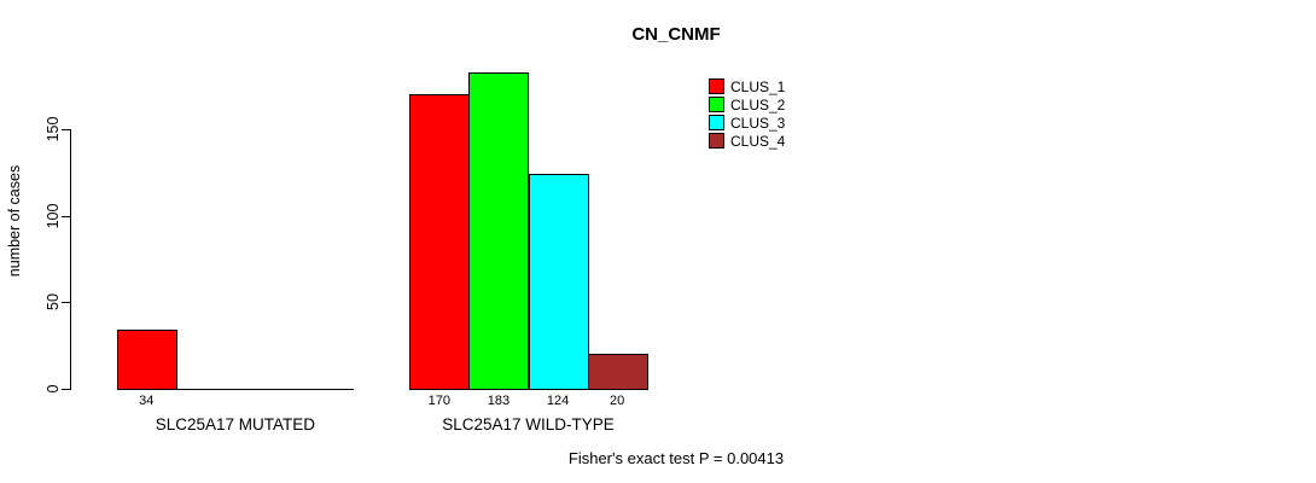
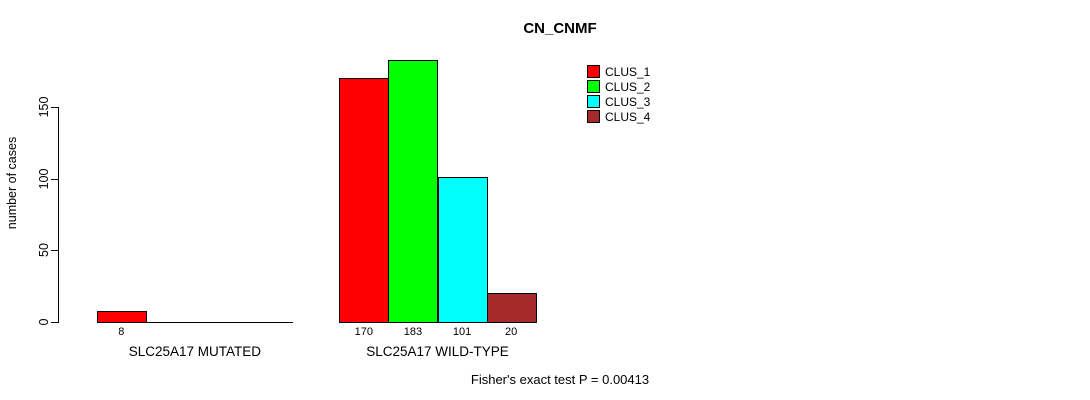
CLUS_1/SLC25A17 MUTATED: 34 -> 8
CLUS_3/SLC25A17 WILD-TYPE: 124 -> 101
